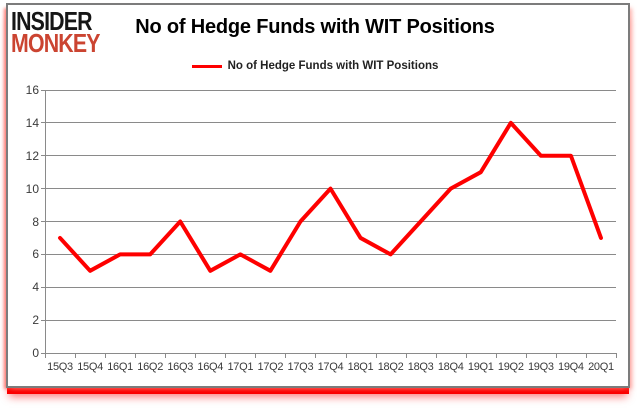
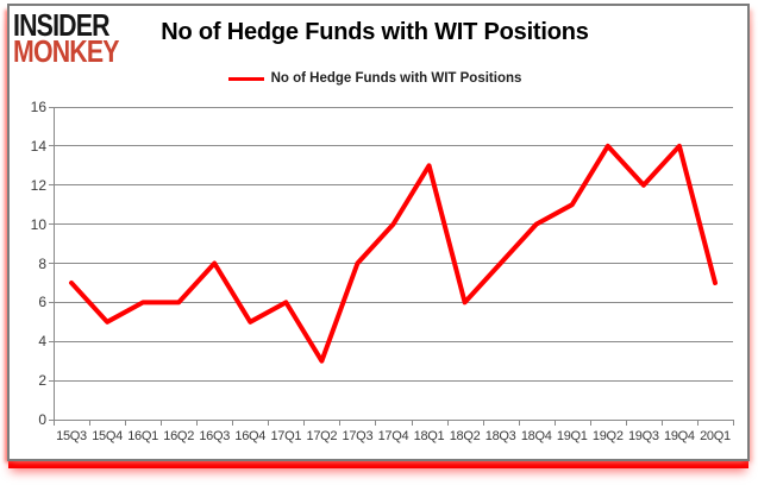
17Q2: 5 -> 3
18Q1: 7 -> 13
19Q4: 12 -> 14
